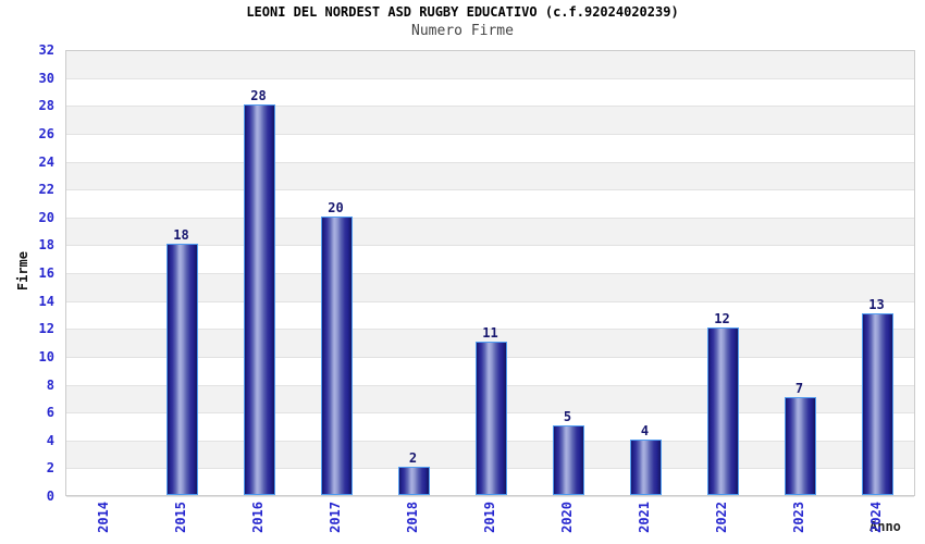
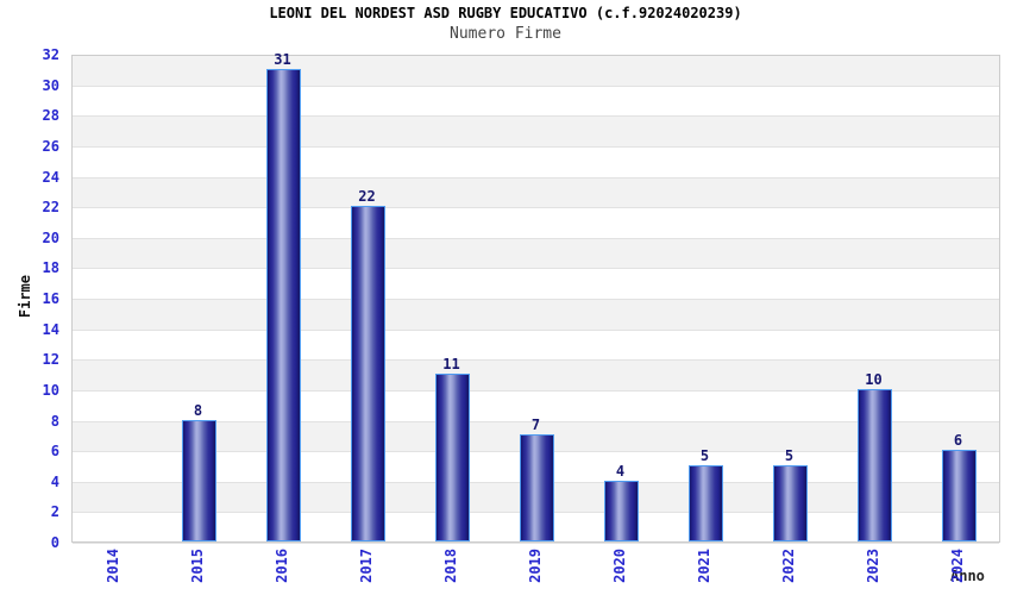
2015: 18 -> 8
2016: 28 -> 31
2017: 20 -> 22
2018: 2 -> 11
2019: 11 -> 7
2020: 5 -> 4
2021: 4 -> 5
2022: 12 -> 5
2023: 7 -> 10
2024: 13 -> 6
